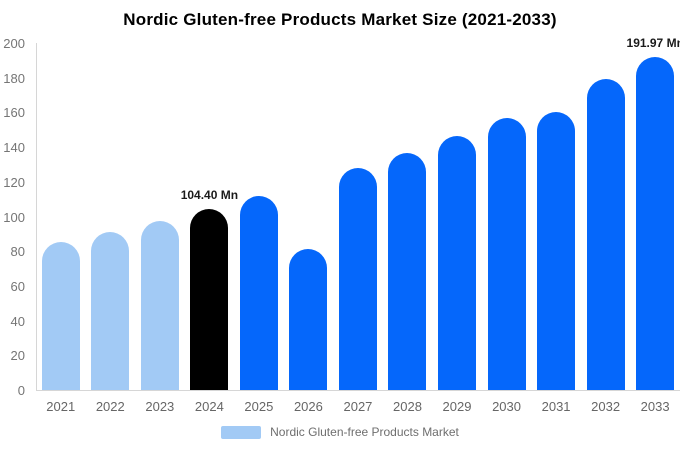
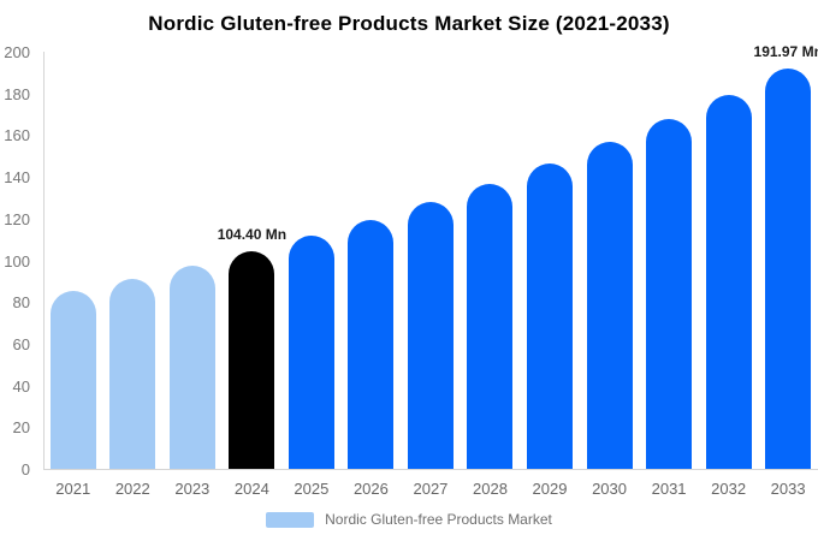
2026: 81 -> 120
2031: 160 -> 168
